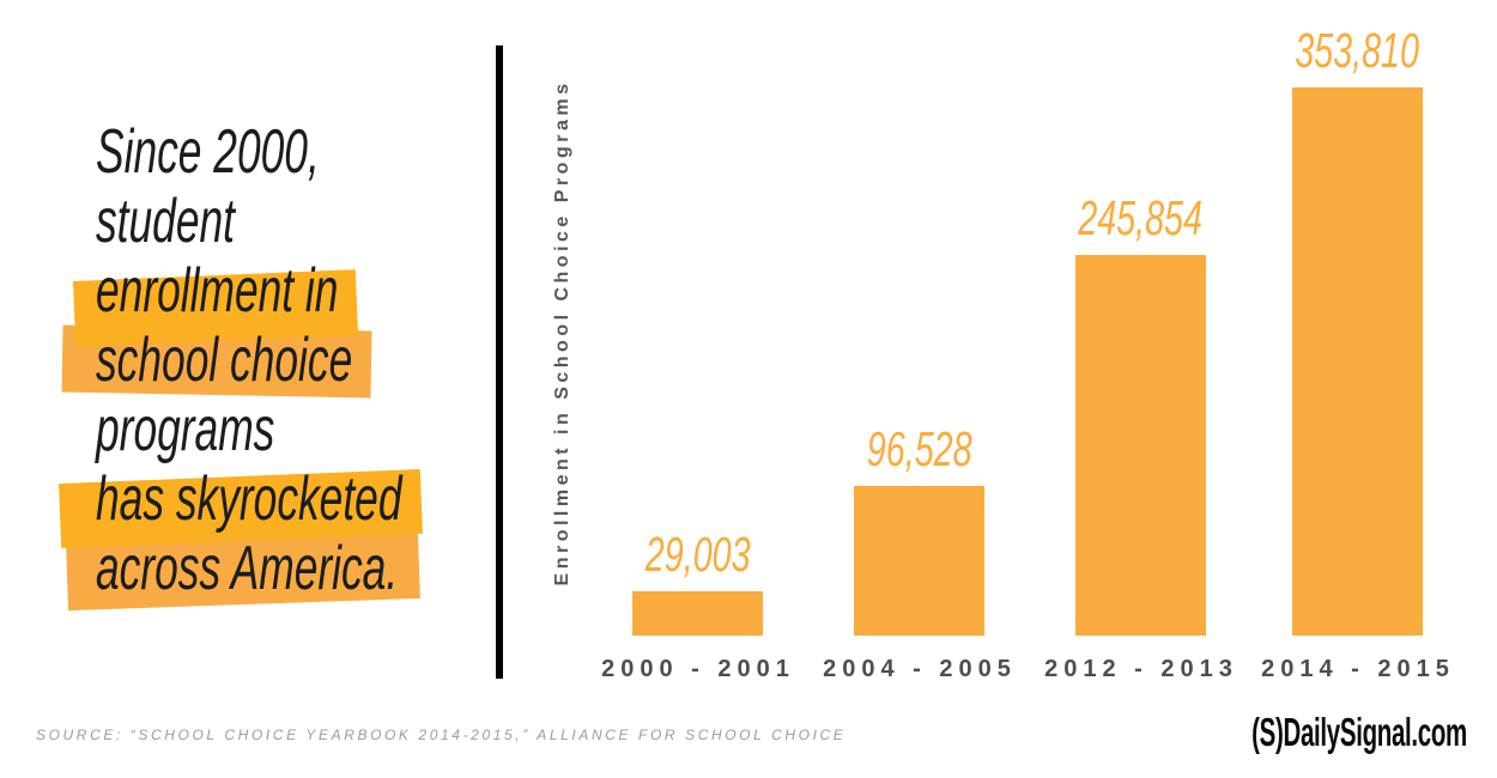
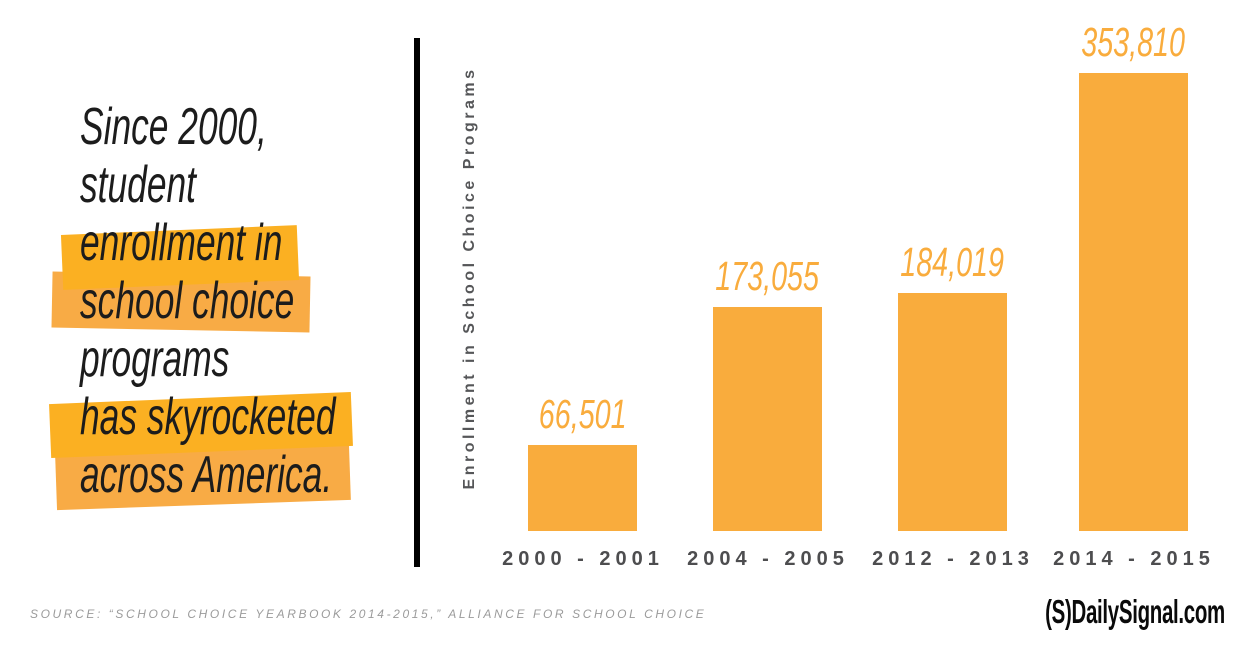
2000 - 2001: 29,003 -> 66,501
2004 - 2005: 96,528 -> 173,055
2012 - 2013: 245,854 -> 184,019
